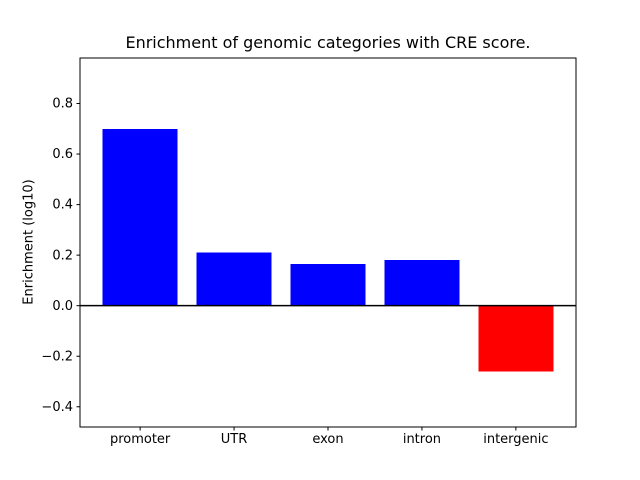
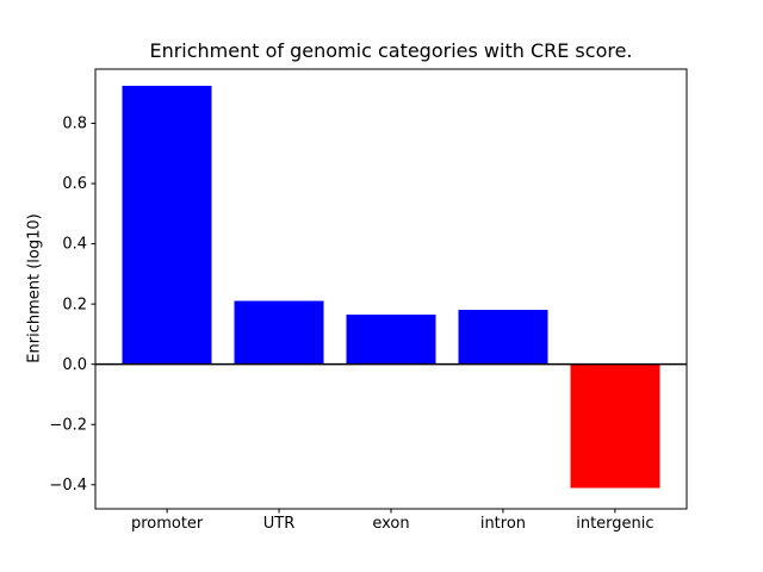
promoter: 0.70 -> 0.93
intergenic: -0.26 -> -0.41
